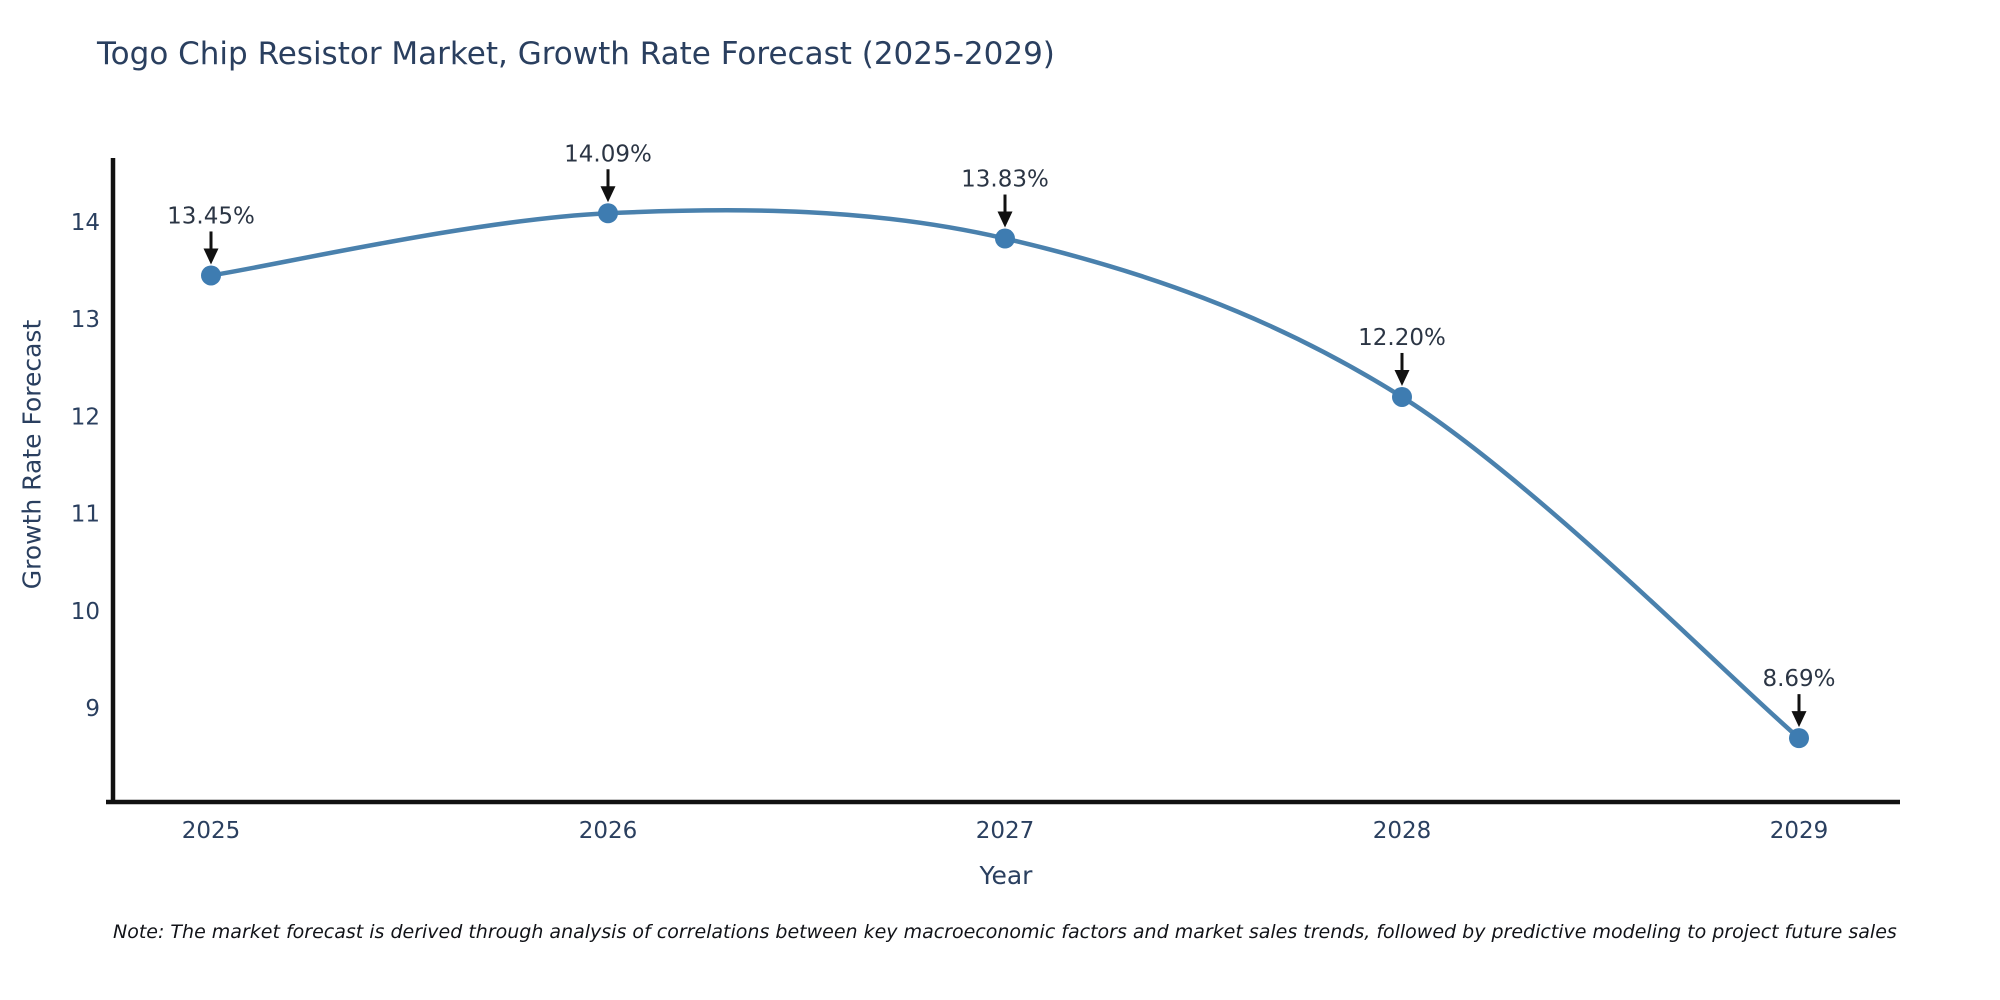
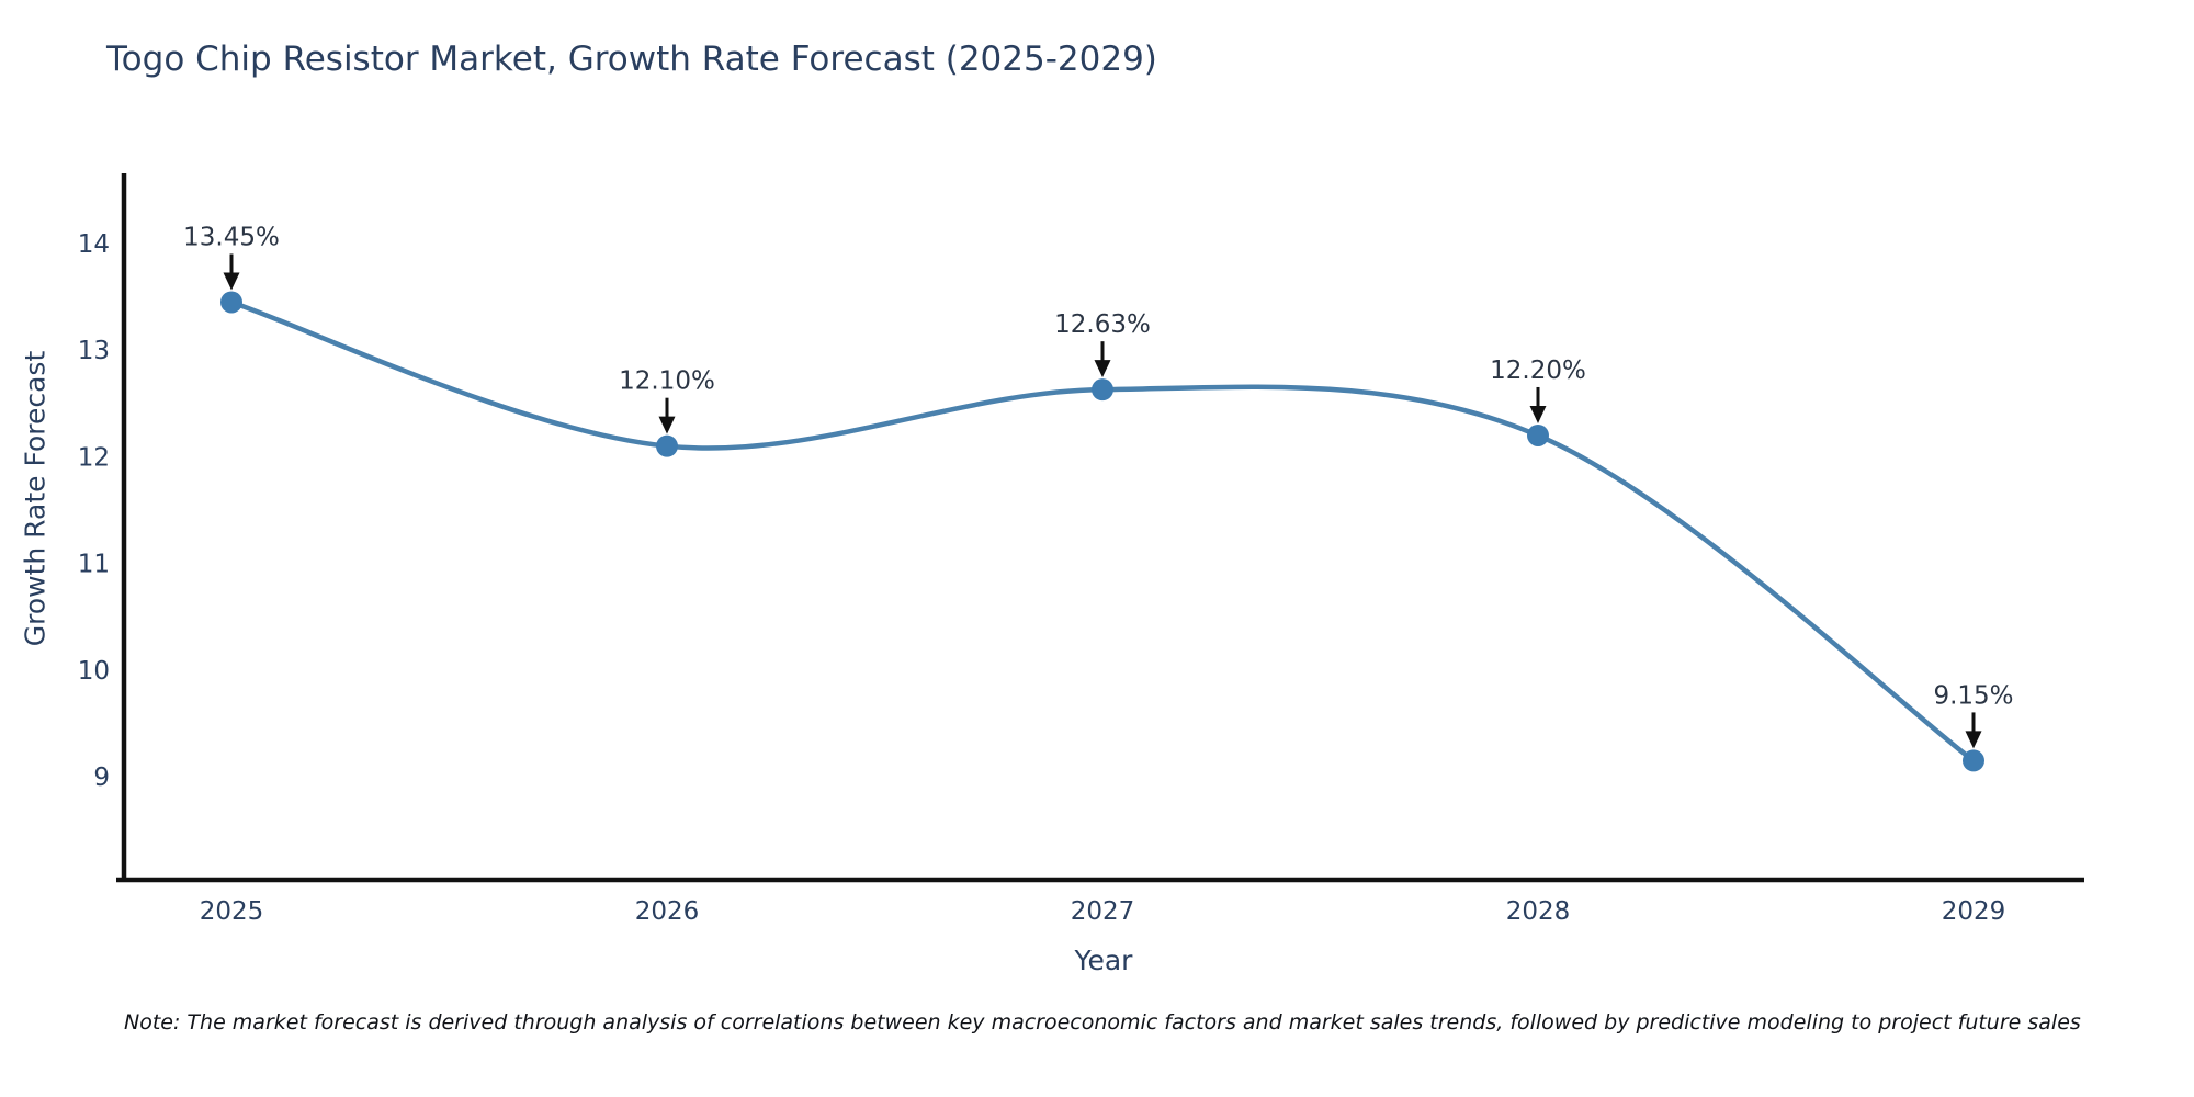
2026: 14.09% -> 12.10%
2027: 13.83% -> 12.63%
2029: 8.69% -> 9.15%
